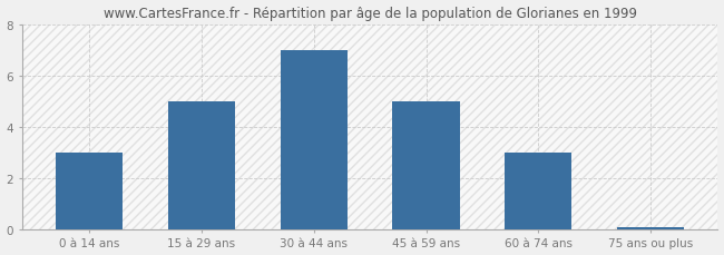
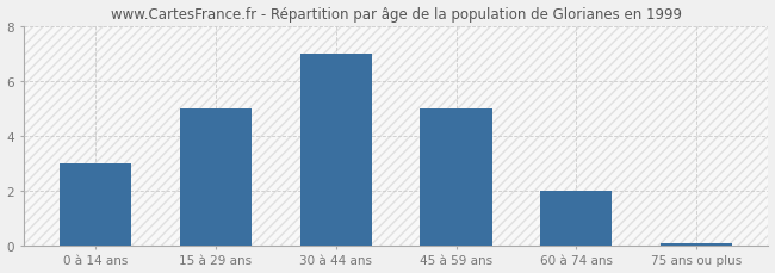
60 à 74 ans: 3.0 -> 2.0
